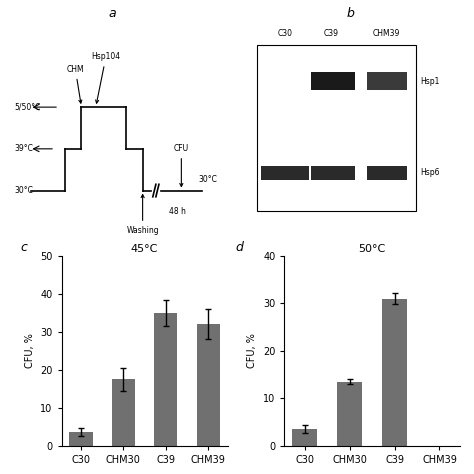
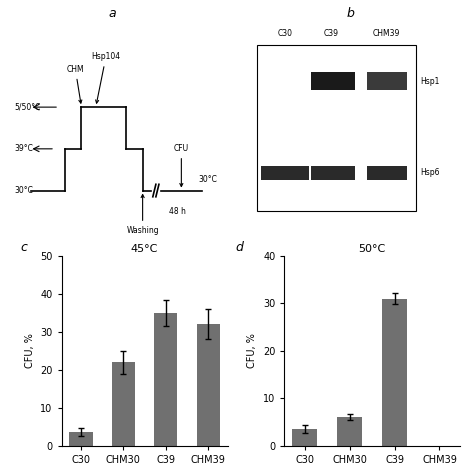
45°C/CHM30: 17.5 -> 22.0
50°C/CHM30: 13.5 -> 6.0
